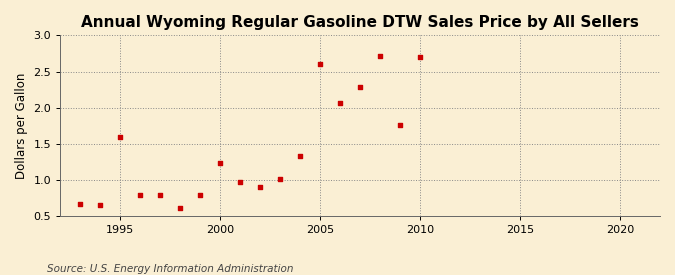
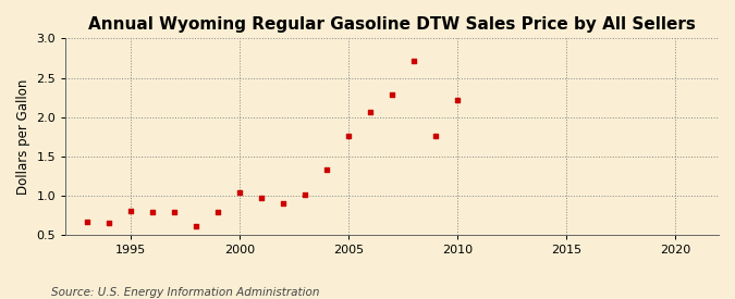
1995: 1.60 -> 0.81
2000: 1.24 -> 1.04
2005: 2.60 -> 1.76
2010: 2.70 -> 2.21
